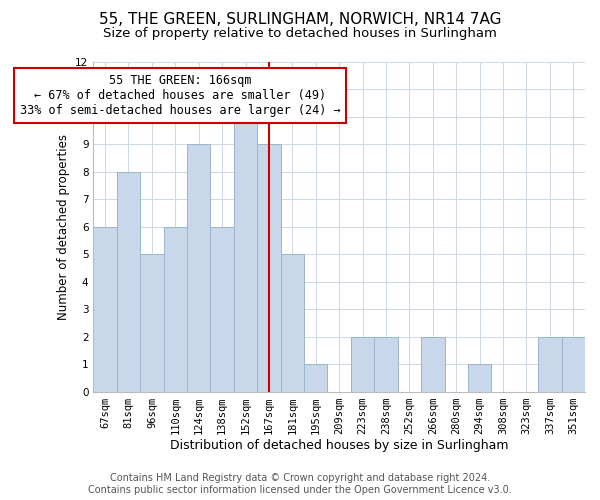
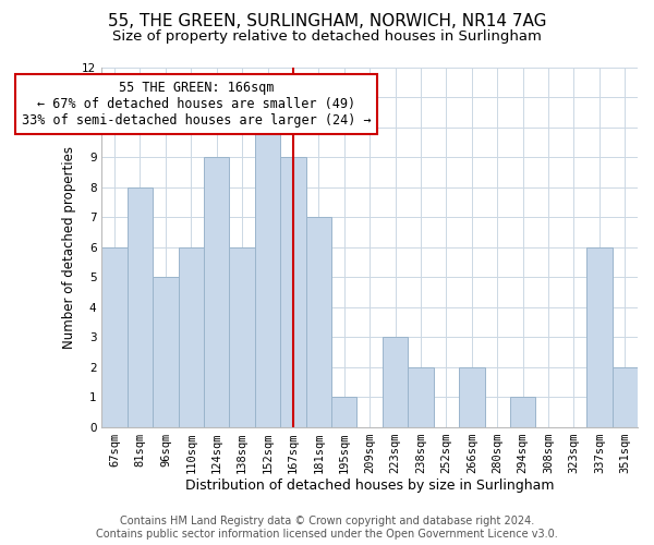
181sqm: 5 -> 7
223sqm: 2 -> 3
337sqm: 2 -> 6
